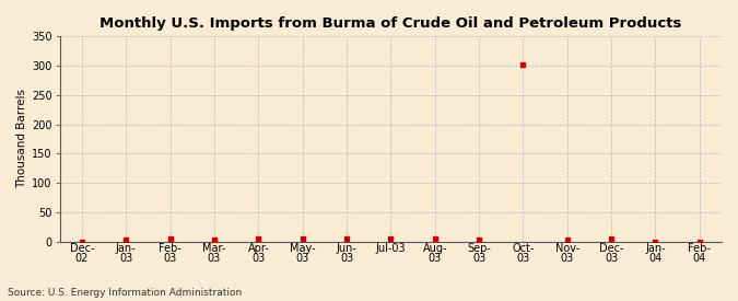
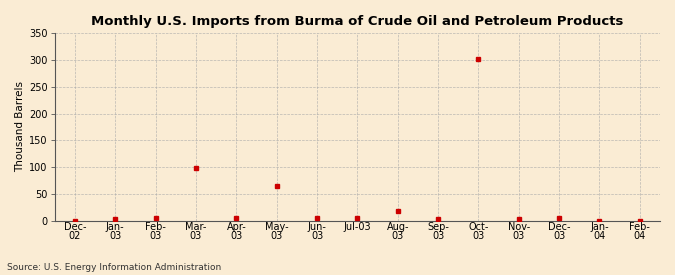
Mar- 03: 3 -> 98
May- 03: 5 -> 64
Aug- 03: 5 -> 18
